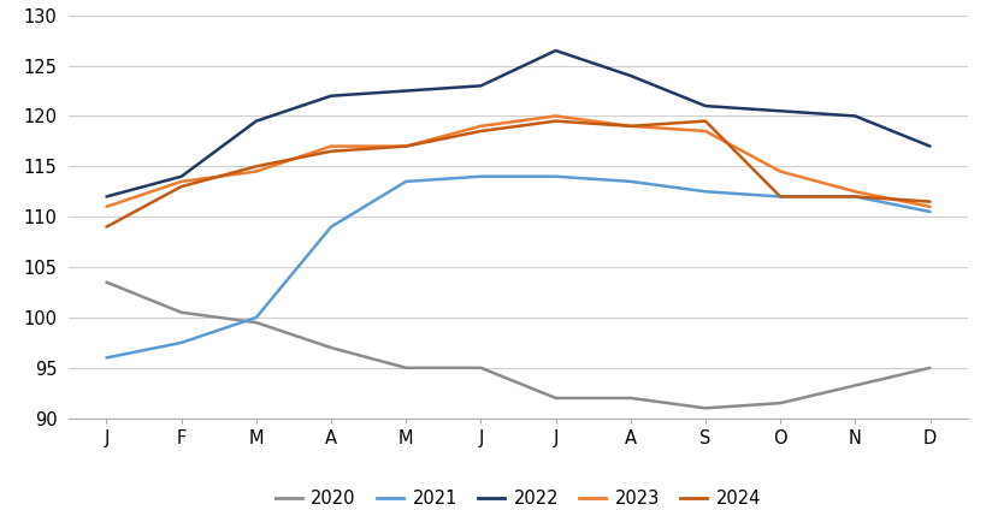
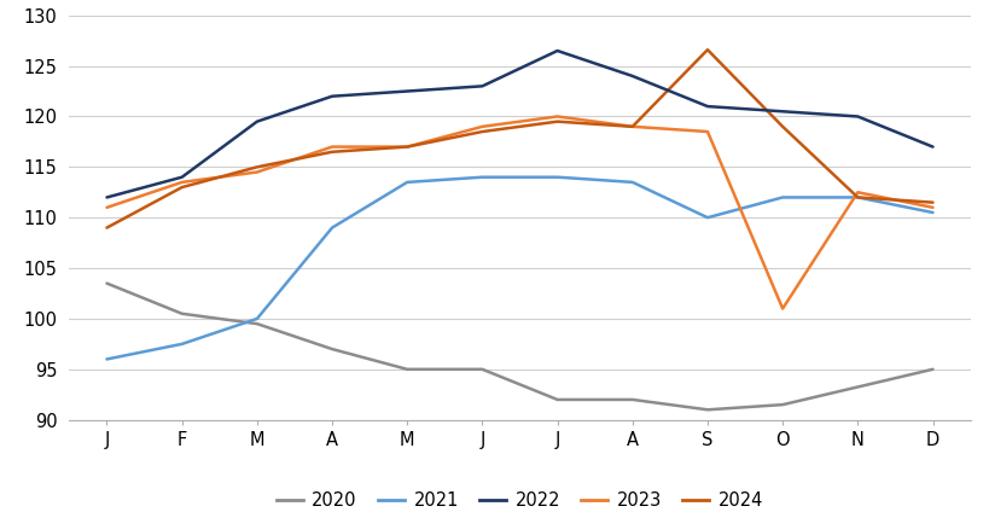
2021/S: 112.5 -> 110.0
2024/S: 119.5 -> 126.6
2023/O: 114.5 -> 101.0
2024/O: 112.0 -> 119.0
